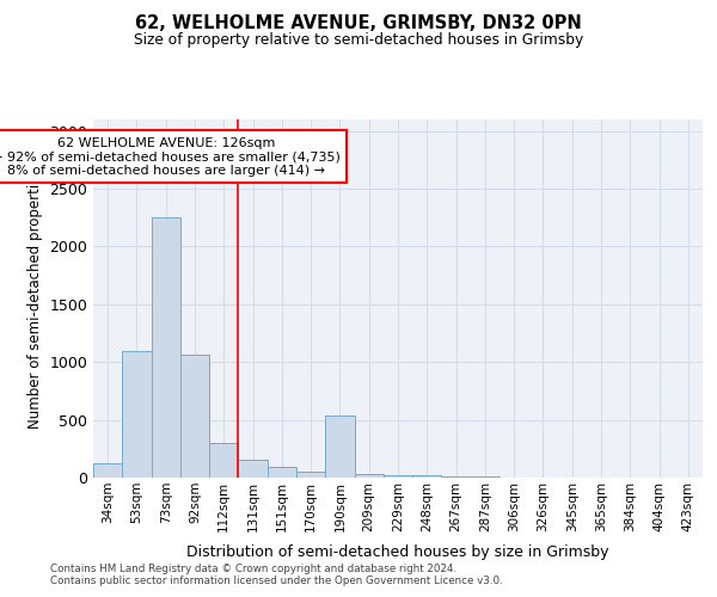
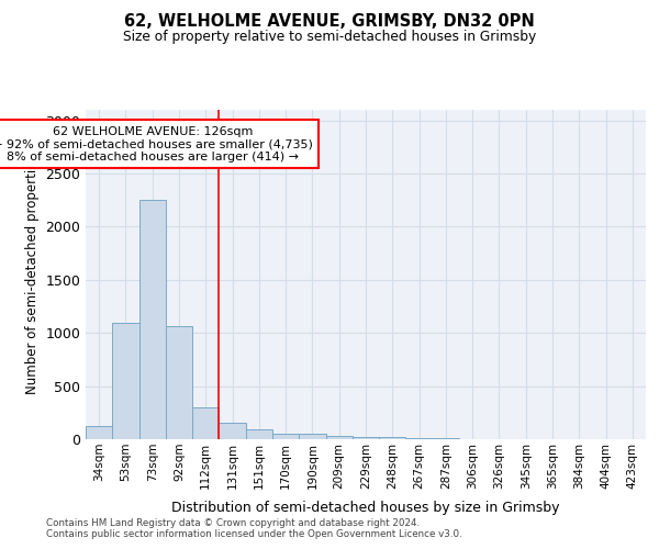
190sqm: 540 -> 50
